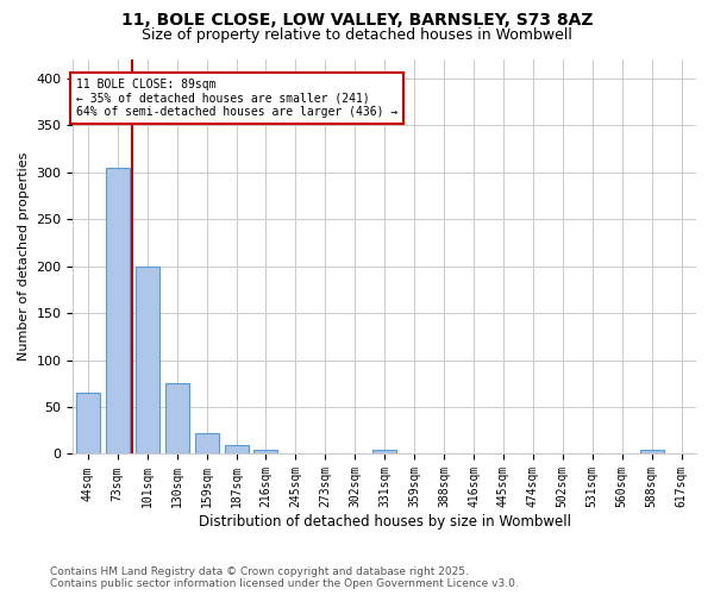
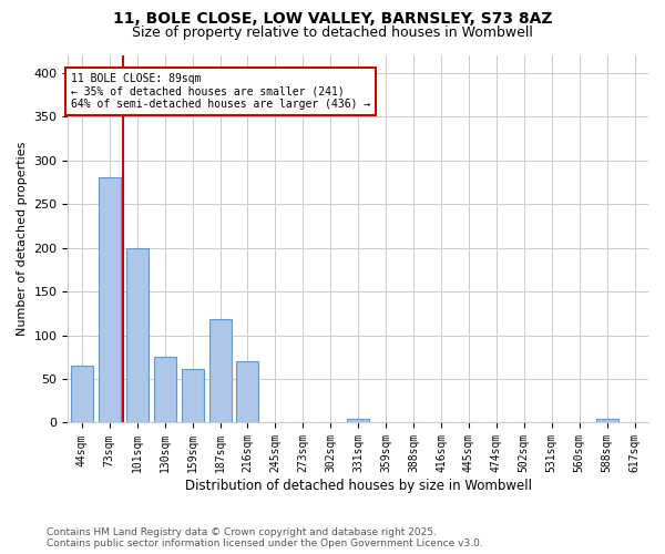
73sqm: 305 -> 280
159sqm: 22 -> 62
187sqm: 10 -> 118
216sqm: 5 -> 70
